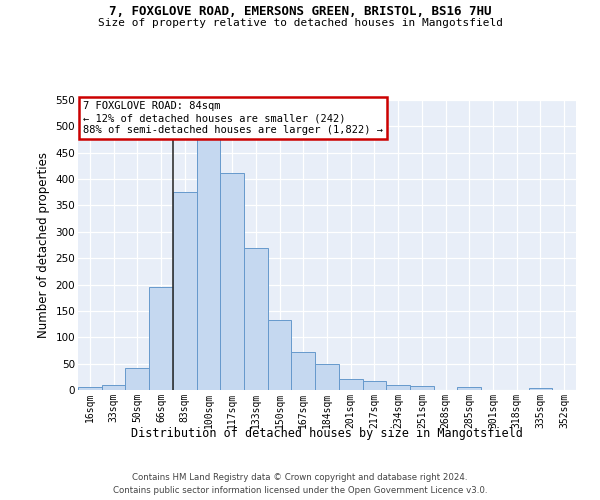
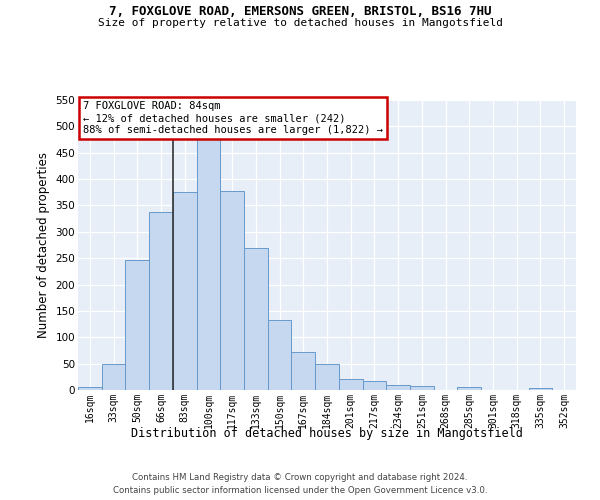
33sqm: 10 -> 50
50sqm: 42 -> 246
66sqm: 195 -> 338
117sqm: 412 -> 378
